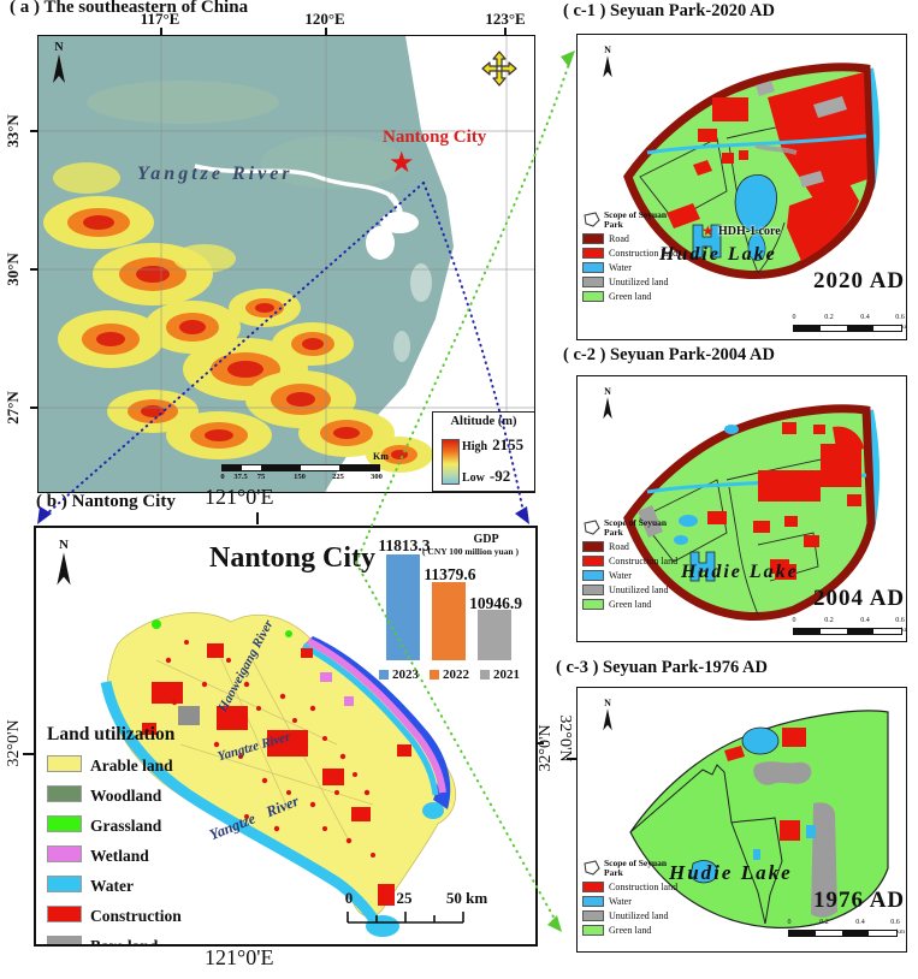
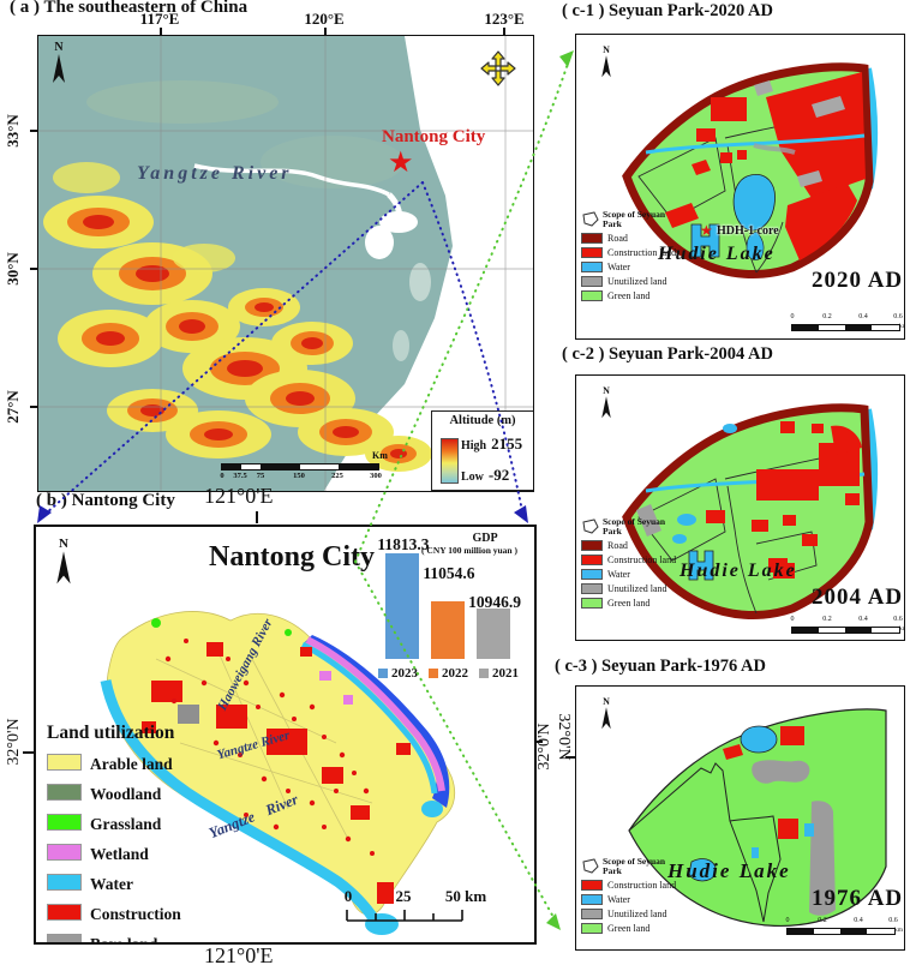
2022: 11379.6 -> 11054.6
